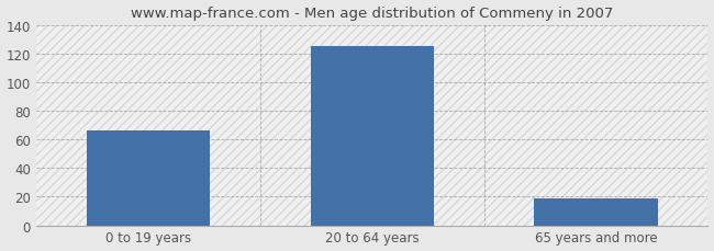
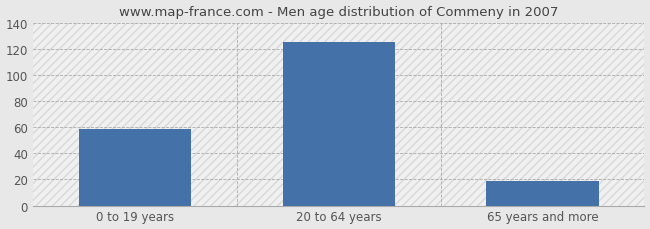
0 to 19 years: 66 -> 59
